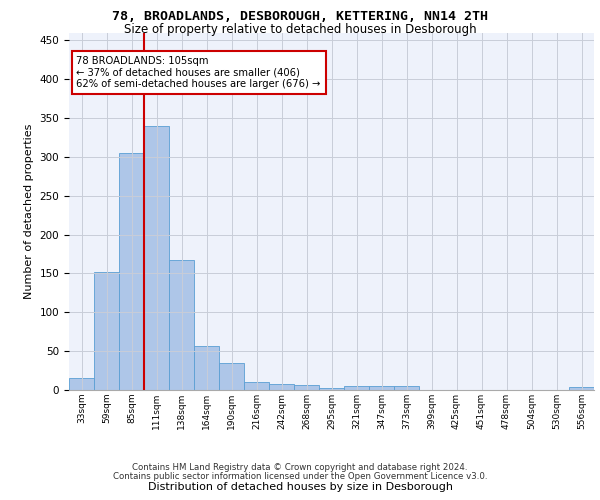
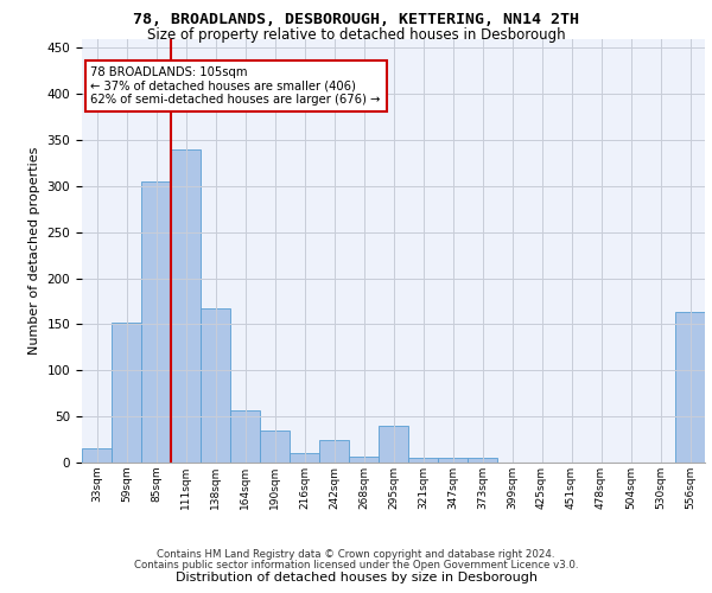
242sqm: 8 -> 24
295sqm: 3 -> 40
556sqm: 4 -> 164
